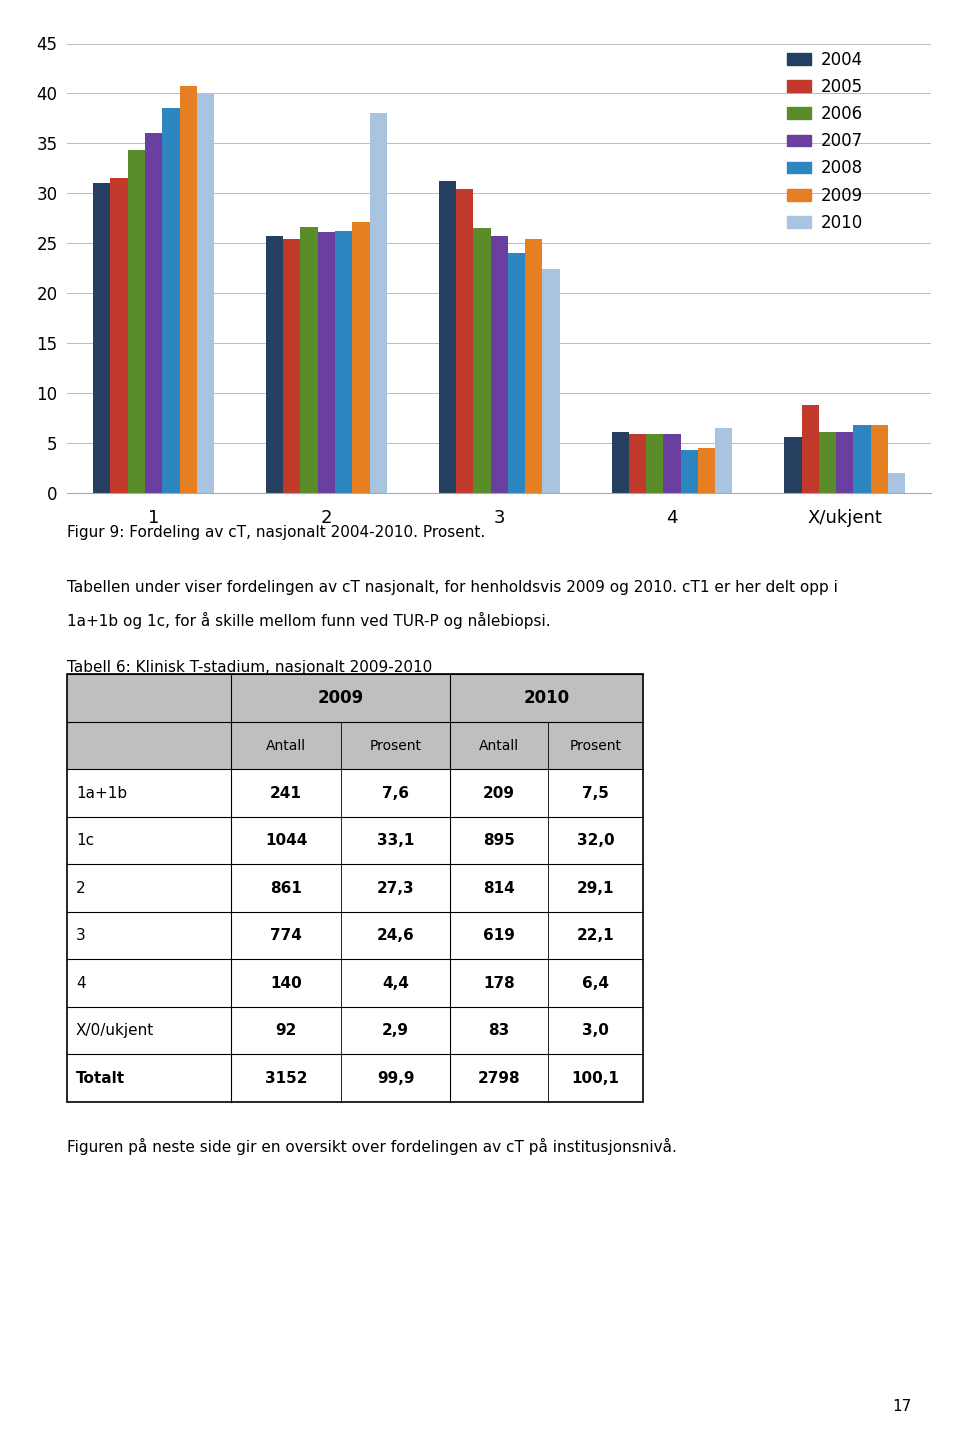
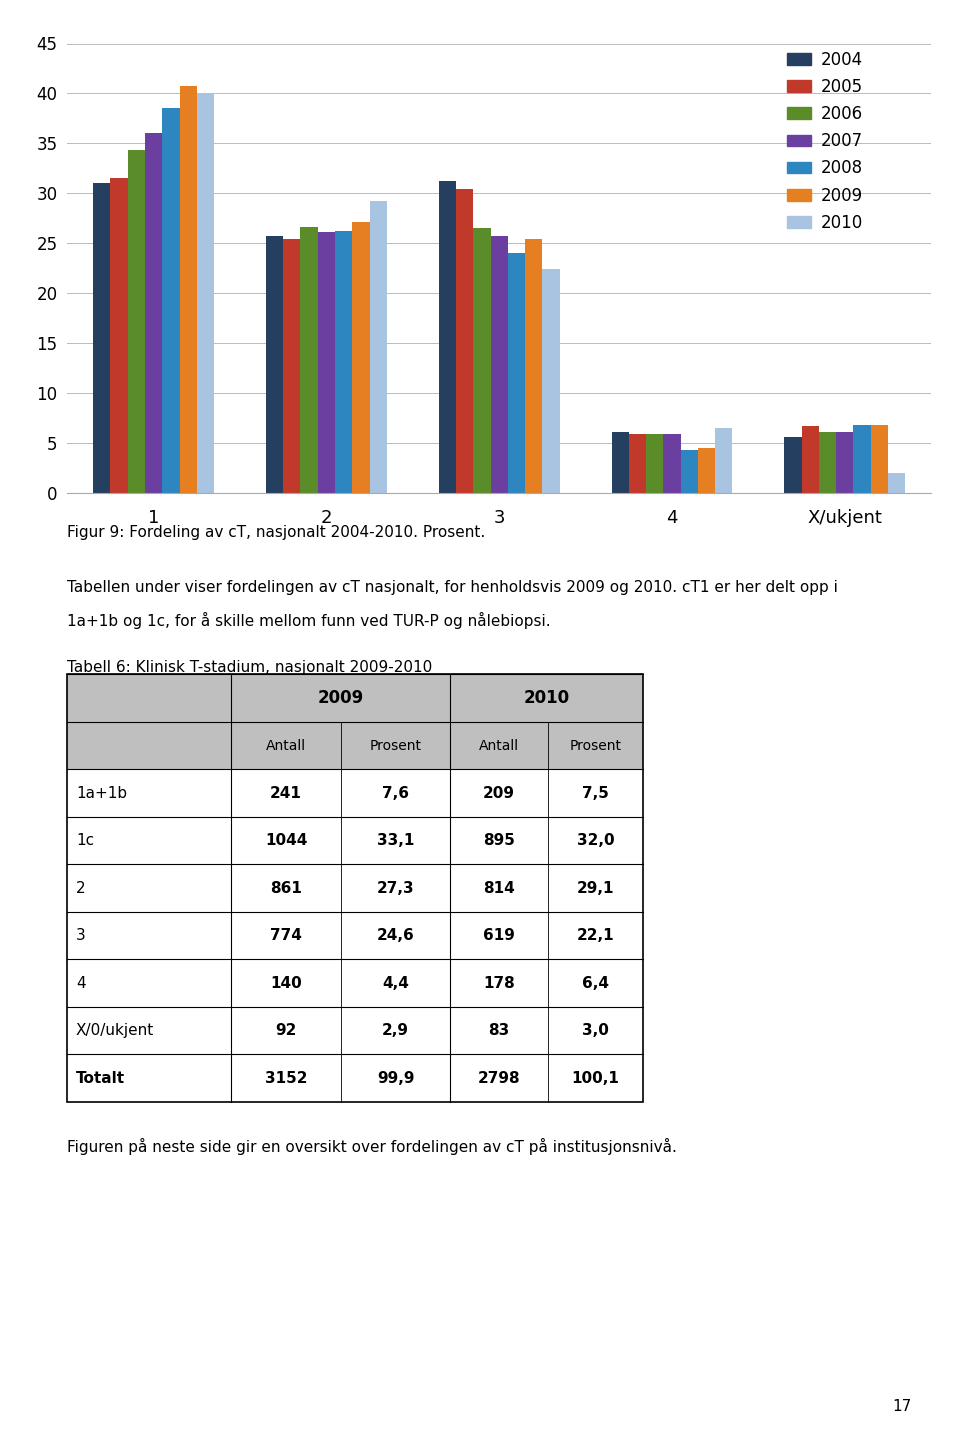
2010/2: 38.0 -> 29.2
2005/X/ukjent: 8.8 -> 6.7
